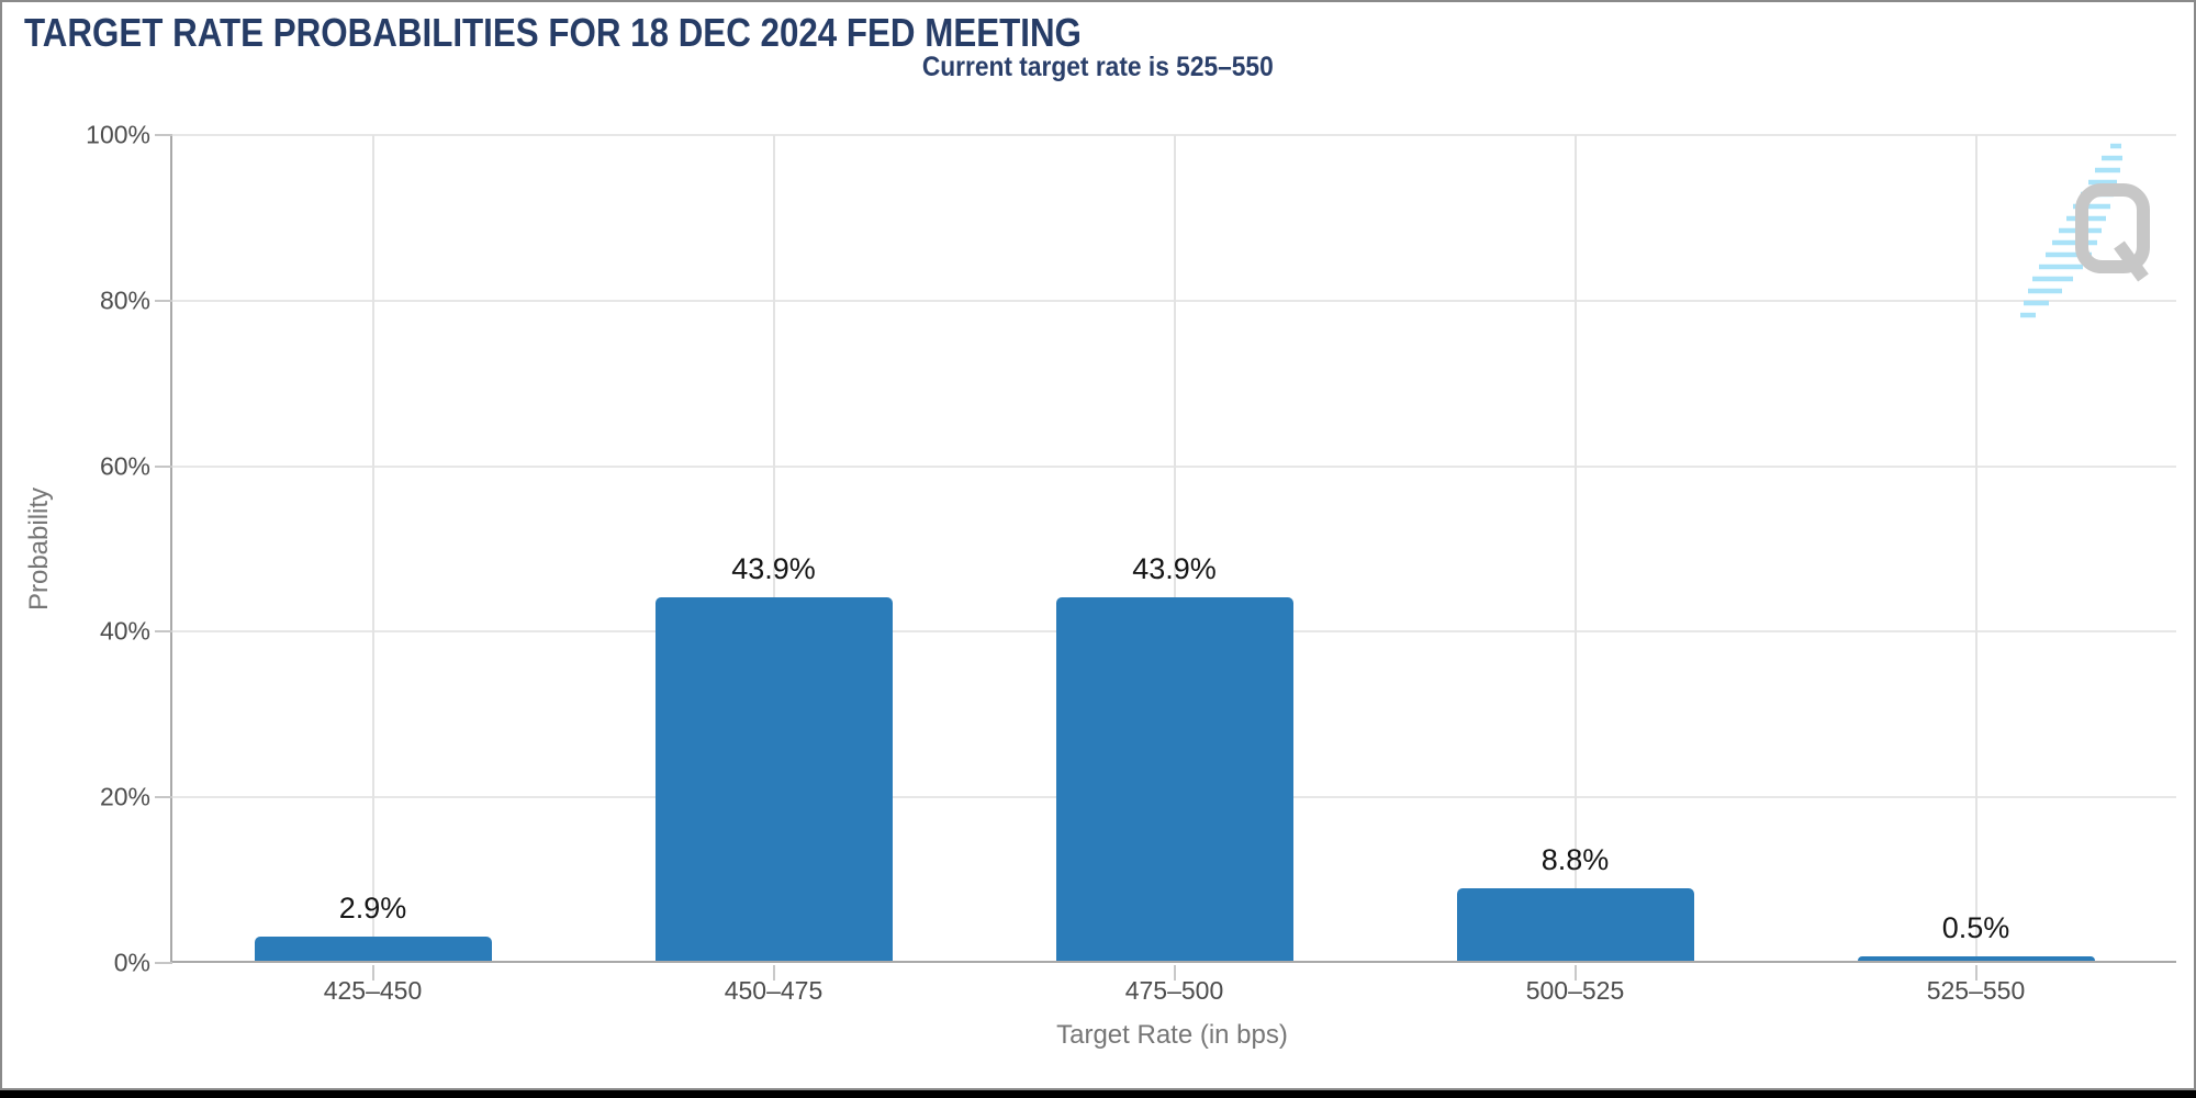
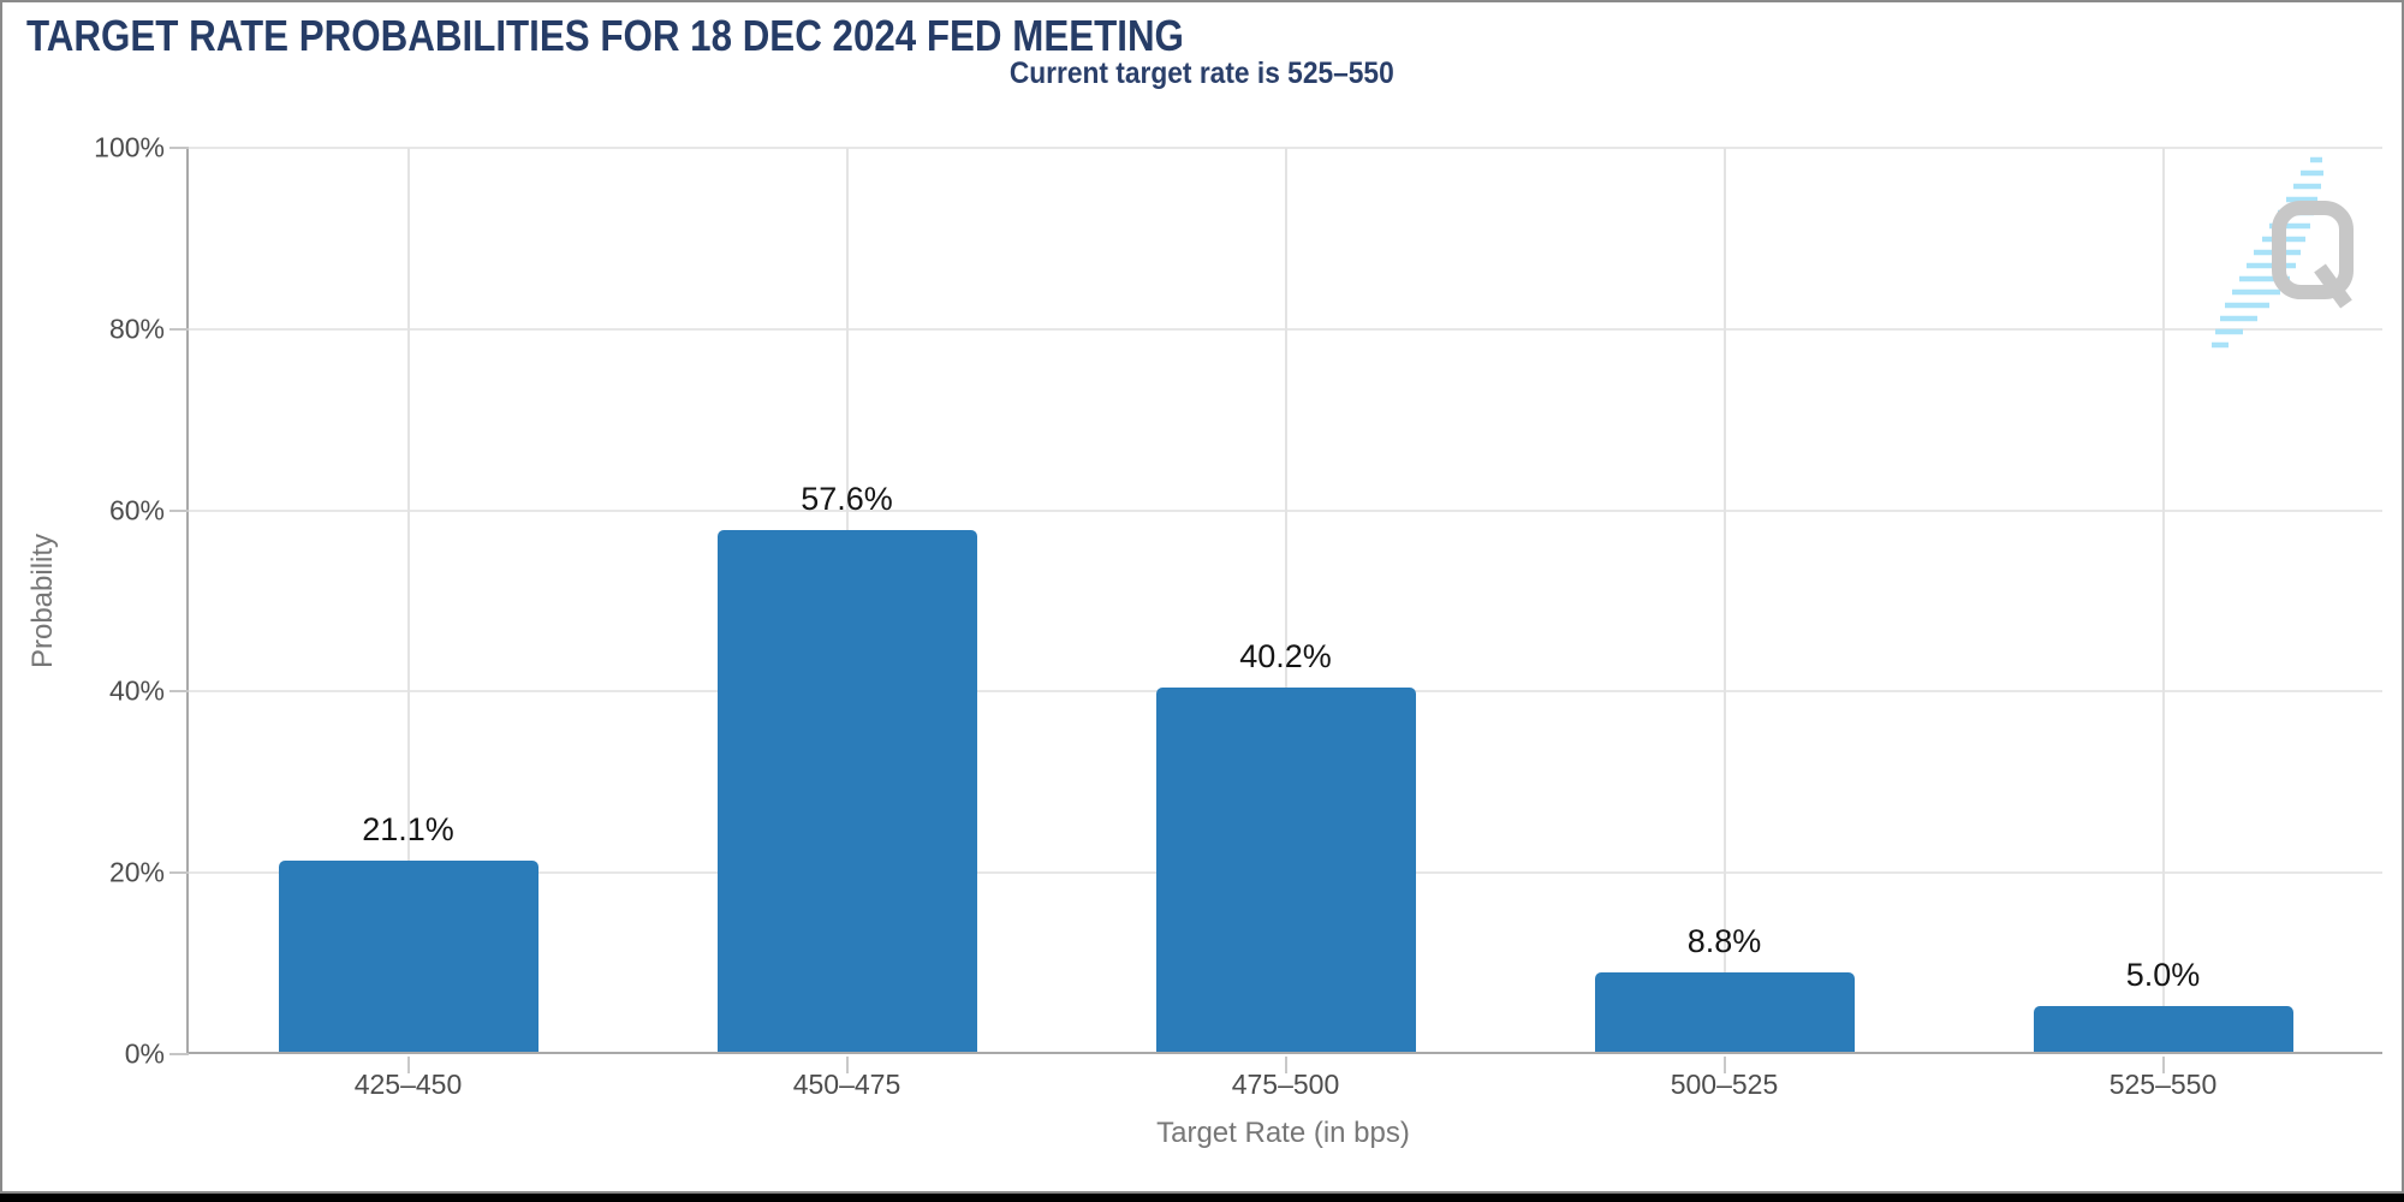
425–450: 2.9% -> 21.1%
450–475: 43.9% -> 57.6%
475–500: 43.9% -> 40.2%
525–550: 0.5% -> 5.0%
